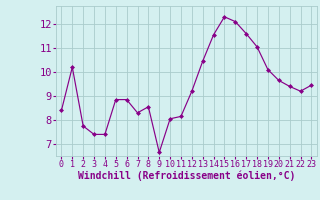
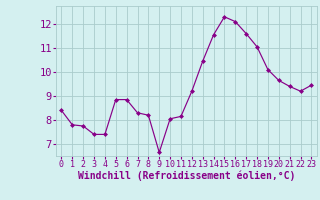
1: 10.20 -> 7.80
8: 8.55 -> 8.20
